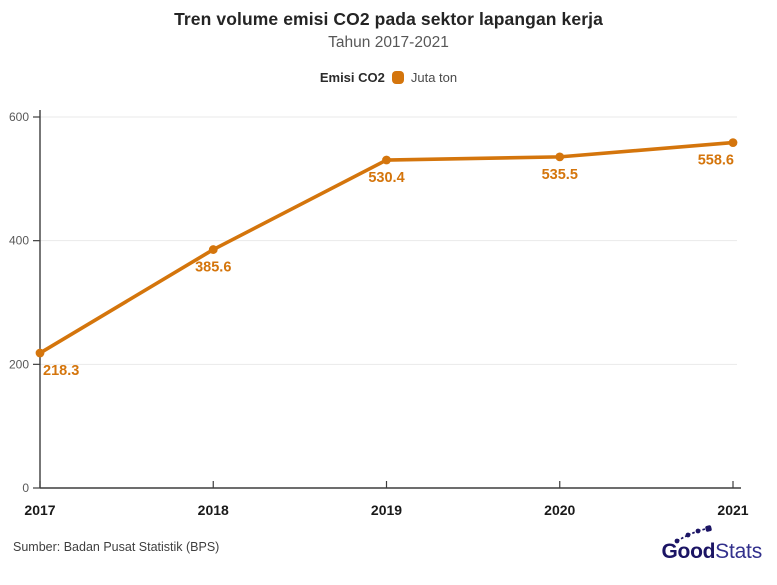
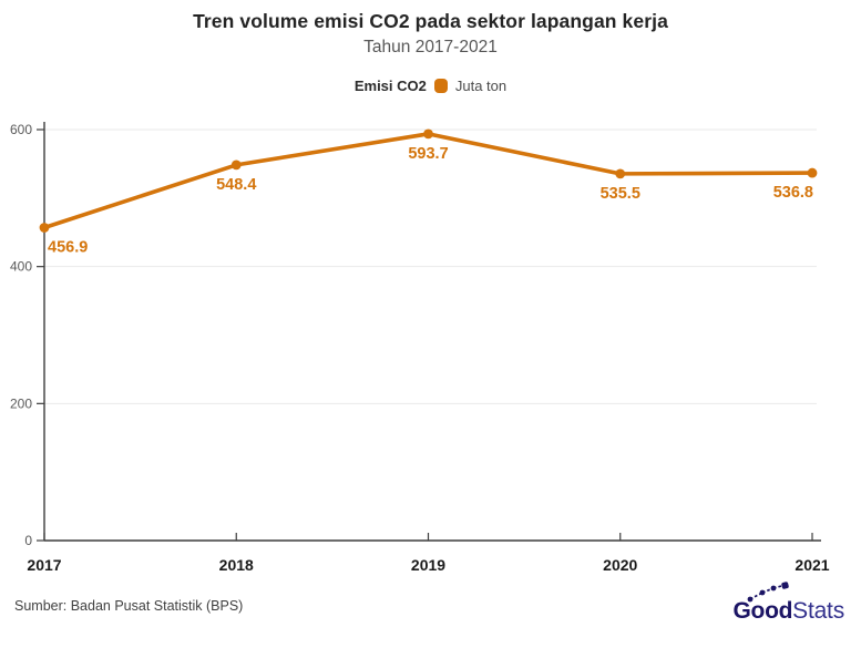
2017: 218.3 -> 456.9
2018: 385.6 -> 548.4
2019: 530.4 -> 593.7
2021: 558.6 -> 536.8
